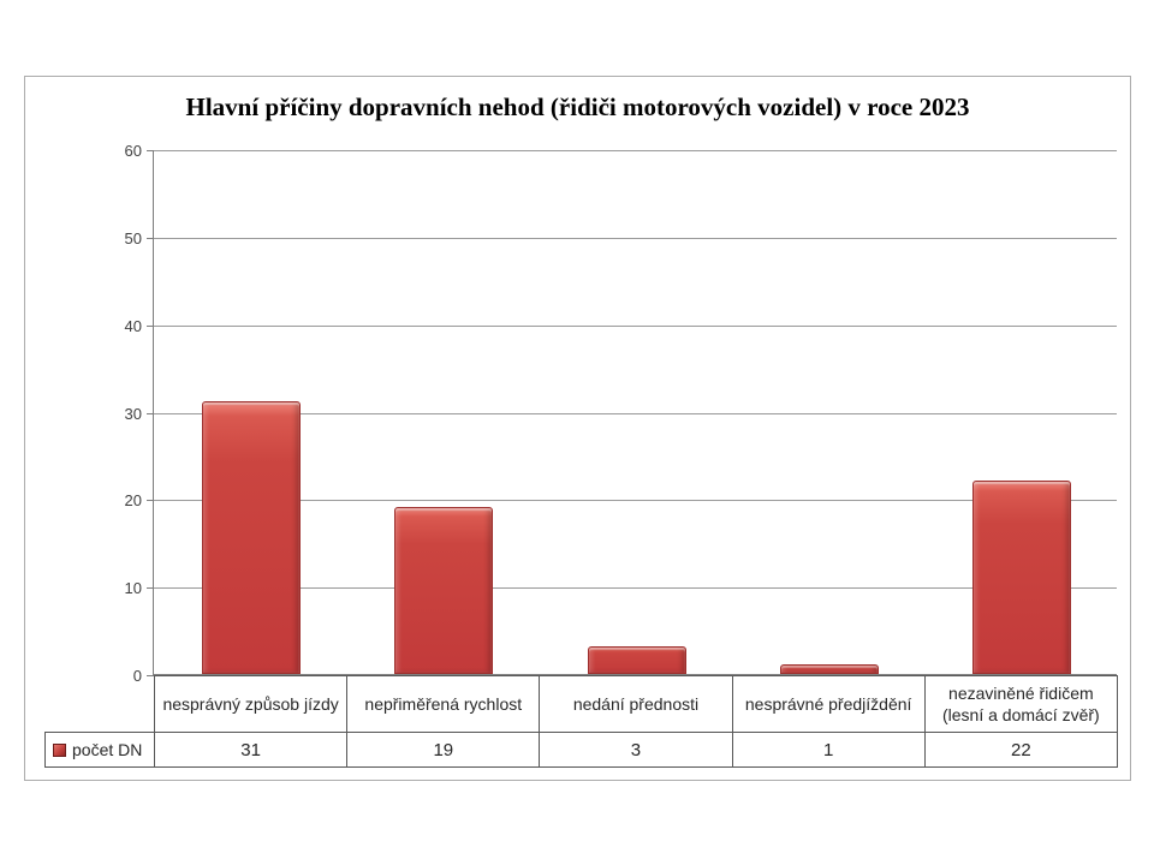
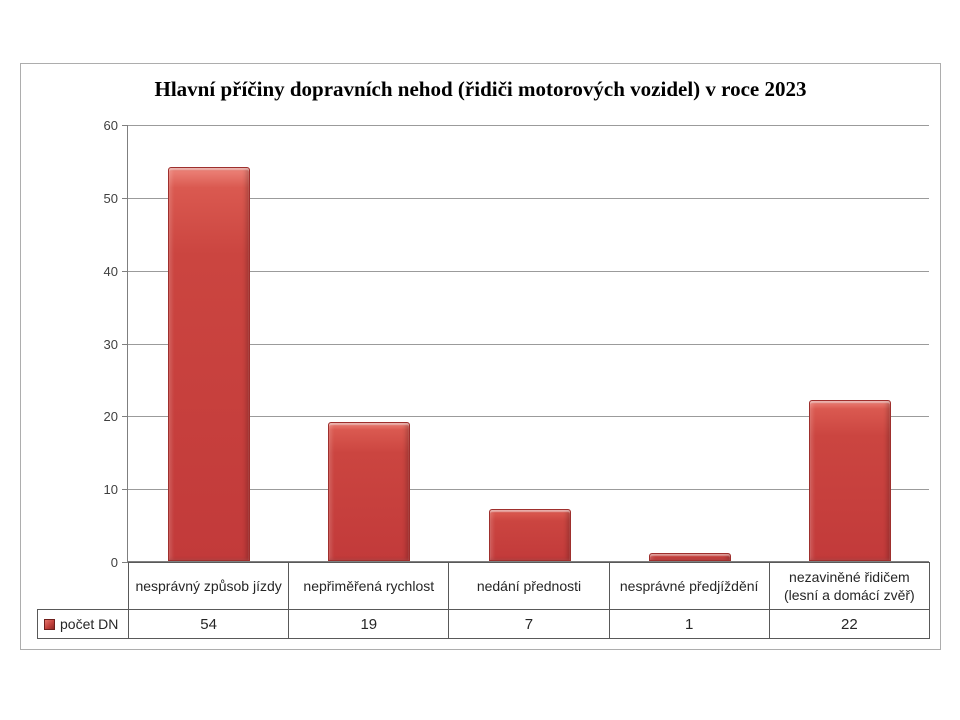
nesprávný způsob jízdy: 31 -> 54
nedání přednosti: 3 -> 7
